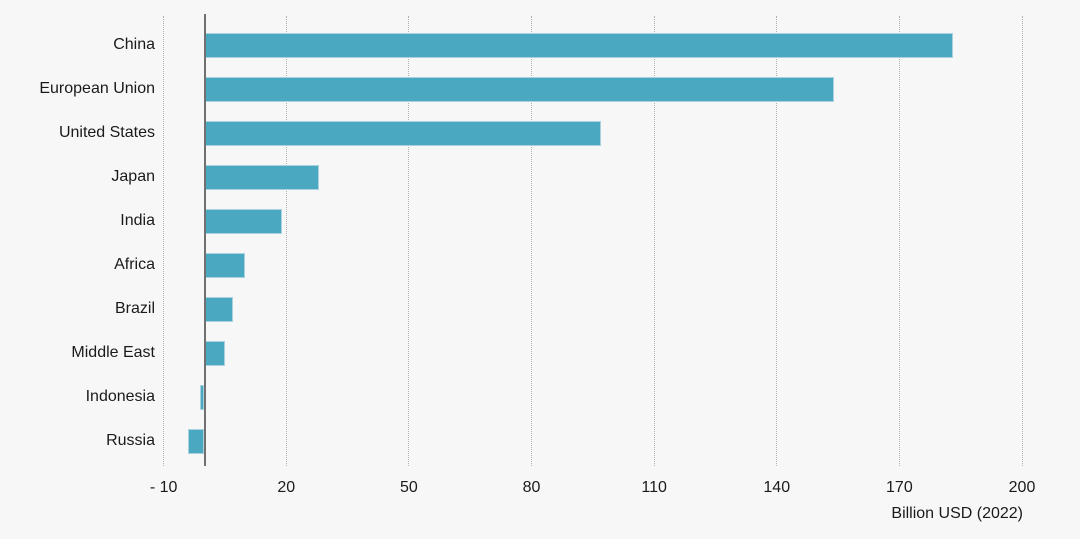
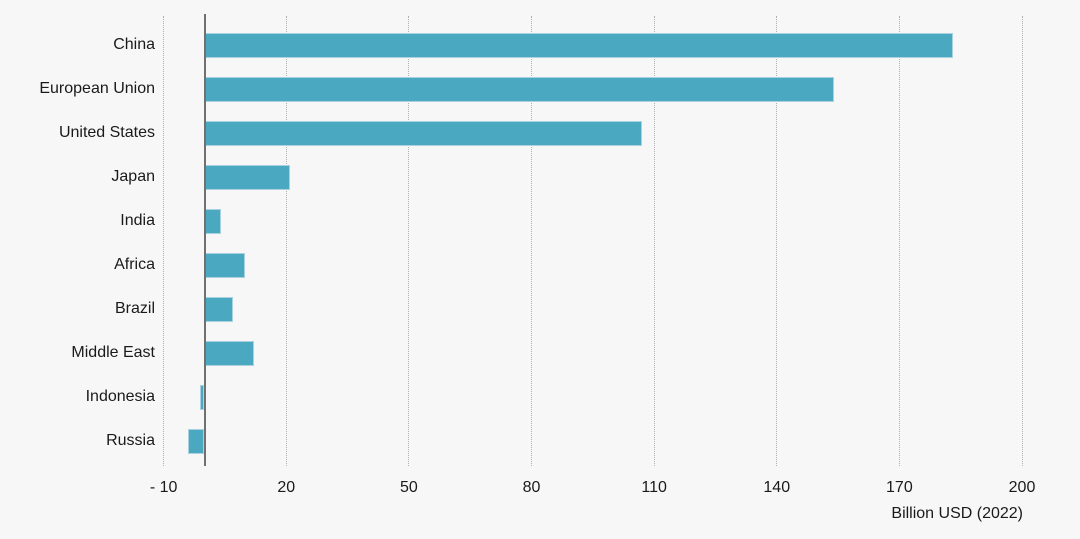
United States: 97 -> 107
Japan: 28 -> 21
India: 19 -> 4
Middle East: 5 -> 12
